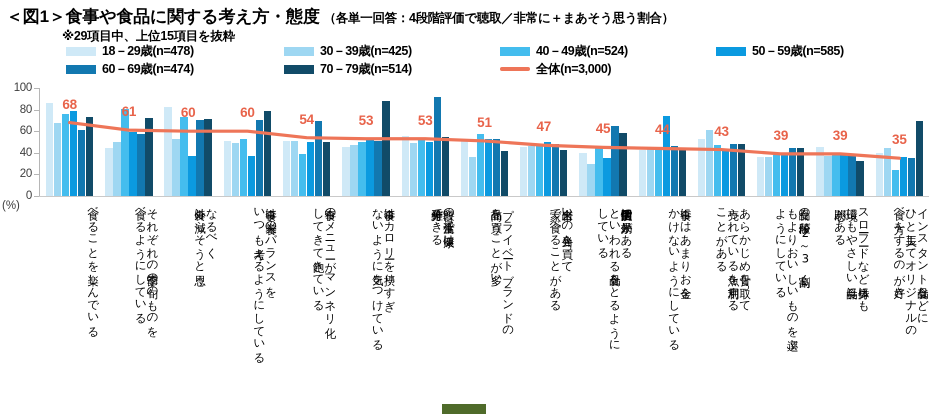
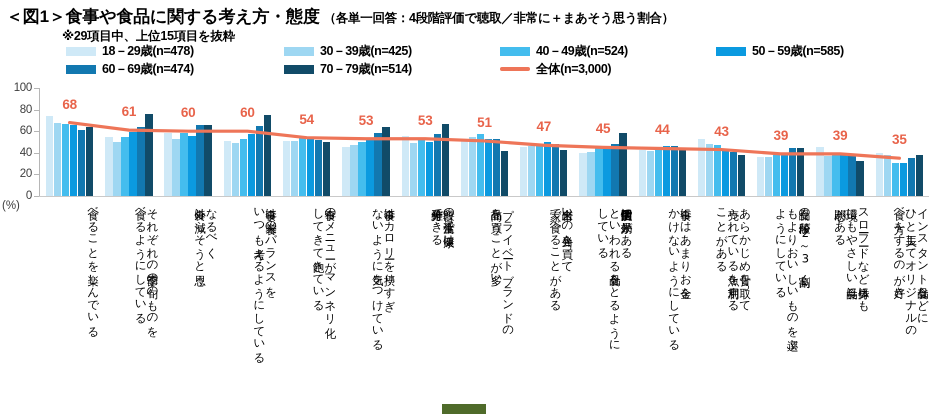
18－29歳(n=478)/食べることを楽しんでいる: 86 -> 74
40－49歳(n=524)/食べることを楽しんでいる: 76 -> 67
50－59歳(n=585)/食べることを楽しんでいる: 79 -> 66
70－79歳(n=514)/食べることを楽しんでいる: 73 -> 64
18－29歳(n=478)/それぞれの季節の旬のものを食べるようにしている: 44 -> 55
40－49歳(n=524)/それぞれの季節の旬のものを食べるようにしている: 81 -> 55
60－69歳(n=474)/それぞれの季節の旬のものを食べるようにしている: 57 -> 64
70－79歳(n=514)/それぞれの季節の旬のものを食べるようにしている: 72 -> 76
18－29歳(n=478)/なるべく外食は減らそうと思う: 82 -> 58
40－49歳(n=524)/なるべく外食は減らそうと思う: 73 -> 58
50－59歳(n=585)/なるべく外食は減らそうと思う: 37 -> 56
60－69歳(n=474)/なるべく外食は減らそうと思う: 70 -> 66
70－79歳(n=514)/なるべく外食は減らそうと思う: 71 -> 66
50－59歳(n=585)/食事は栄養のバランスをいつも考えるようにしている: 37 -> 57
60－69歳(n=474)/食事は栄養のバランスをいつも考えるようにしている: 70 -> 65
70－79歳(n=514)/食事は栄養のバランスをいつも考えるようにしている: 79 -> 75
40－49歳(n=524)/食事のメニューがマンネリ化してきて飽きている: 39 -> 55
50－59歳(n=585)/食事のメニューがマンネリ化してきて飽きている: 50 -> 55
60－69歳(n=474)/食事のメニューがマンネリ化してきて飽きている: 69 -> 52
60－69歳(n=474)/食事はカロリーを摂りすぎないように気をつけている: 51 -> 58
70－79歳(n=514)/食事はカロリーを摂りすぎないように気をつけている: 88 -> 64
60－69歳(n=474)/普段の食生活で健康は十分維持できる: 92 -> 57
70－79歳(n=514)/普段の食生活で健康は十分維持できる: 55 -> 67
30－39歳(n=425)/プライベートブランドの商品を買うことが多い: 36 -> 55
30－39歳(n=425)/生活習慣病予防に効果があるといわれる食品をとるようにしている: 30 -> 41
50－59歳(n=585)/生活習慣病予防に効果があるといわれる食品をとるようにしている: 35 -> 46
60－69歳(n=474)/生活習慣病予防に効果があるといわれる食品をとるようにしている: 65 -> 48
30－39歳(n=425)/食事にはあまりお金をかけないようにしている: 45 -> 42
50－59歳(n=585)/食事にはあまりお金をかけないようにしている: 74 -> 46
30－39歳(n=425)/あらかじめ骨を取って売られている魚を利用することがある: 61 -> 48
60－69歳(n=474)/あらかじめ骨を取って売られている魚を利用することがある: 48 -> 41
70－79歳(n=514)/あらかじめ骨を取って売られている魚を利用することがある: 48 -> 38
30－39歳(n=425)/インスタント食品などにひと工夫してオリジナルの食べ方をするのが好き: 44 -> 38
40－49歳(n=524)/インスタント食品などにひと工夫してオリジナルの食べ方をするのが好き: 24 -> 31
50－59歳(n=585)/インスタント食品などにひと工夫してオリジナルの食べ方をするのが好き: 36 -> 31
70－79歳(n=514)/インスタント食品などにひと工夫してオリジナルの食べ方をするのが好き: 69 -> 38
